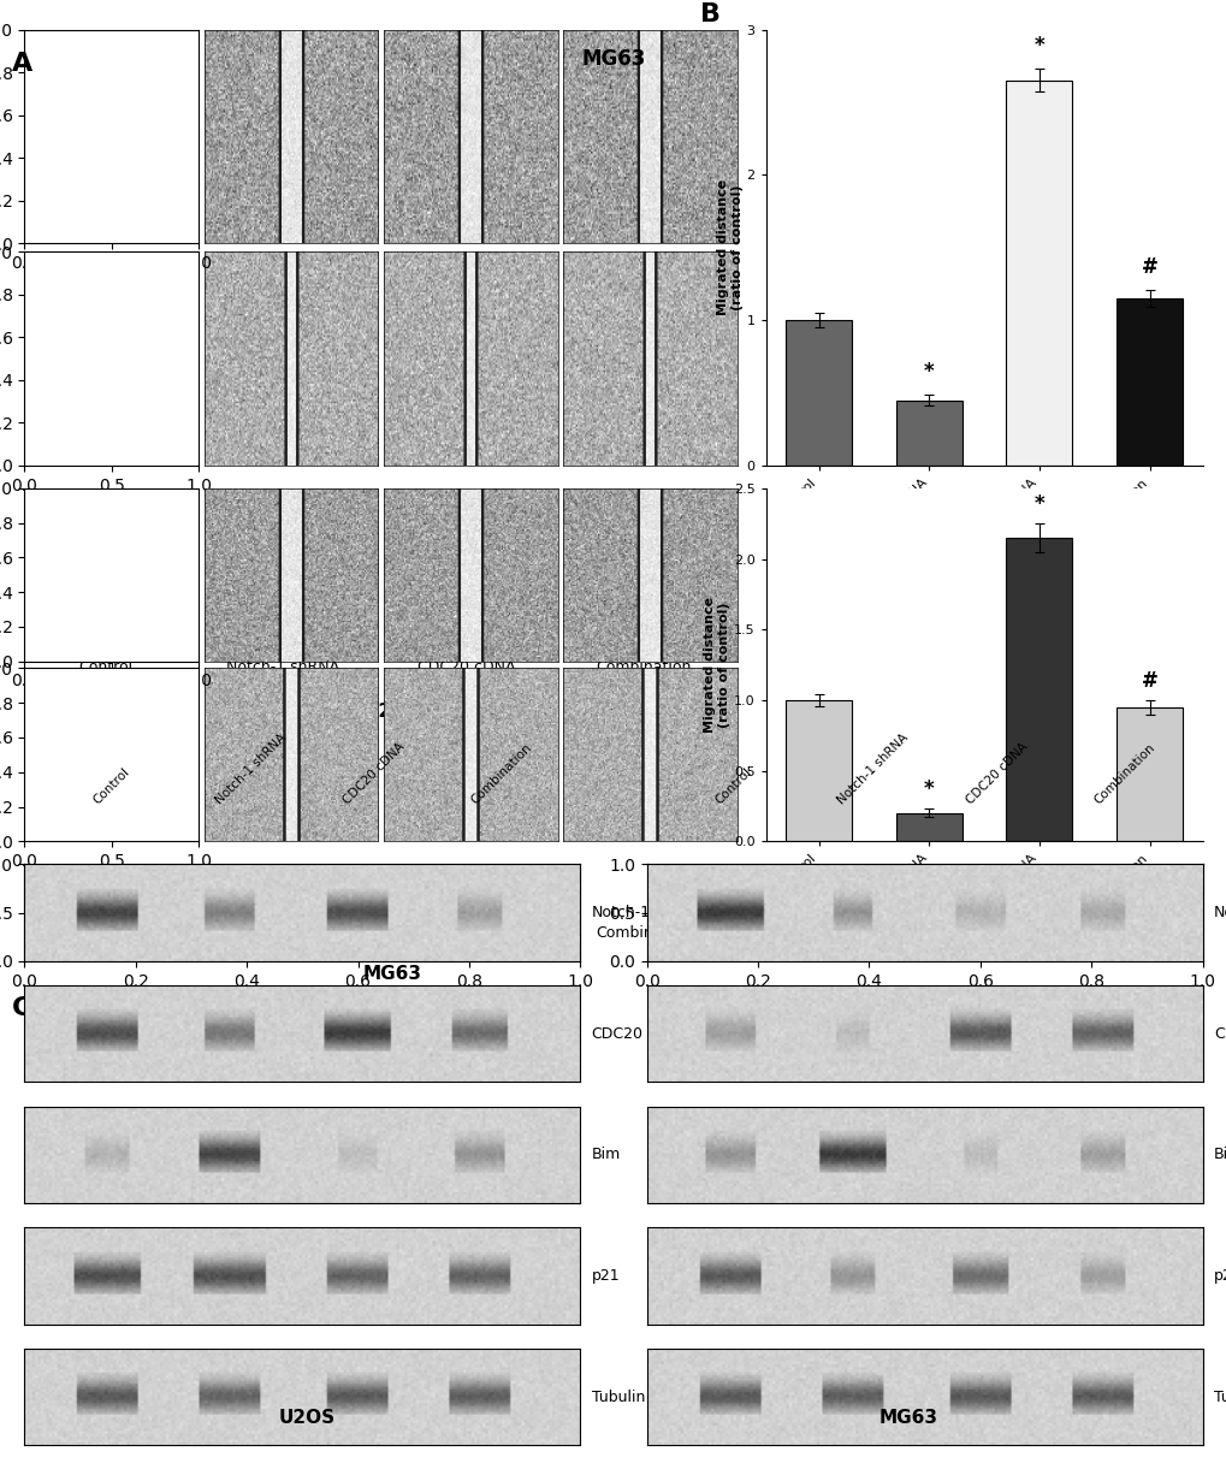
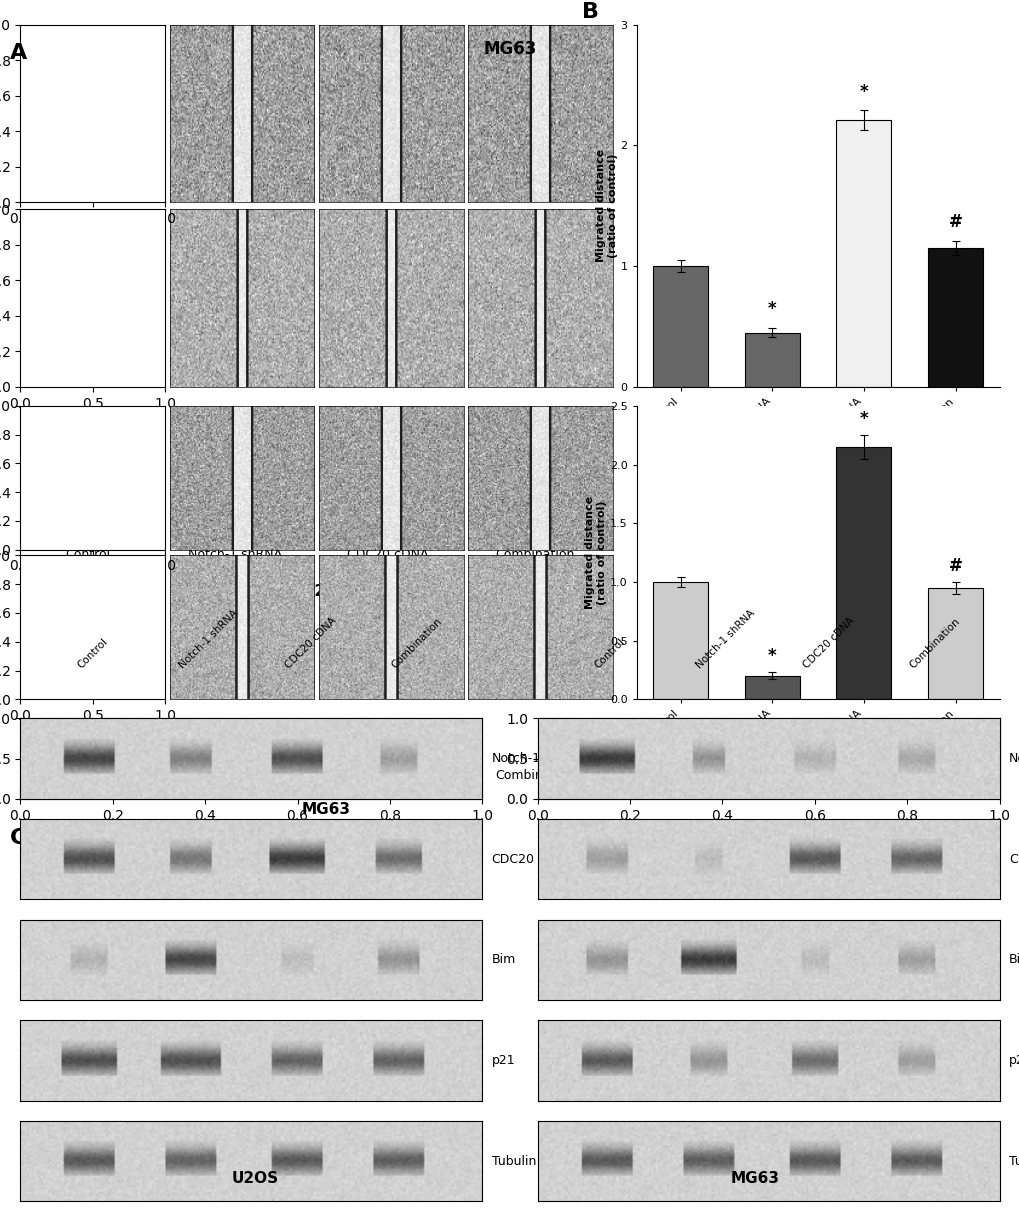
B/CDC20 cDNA: 2.65 -> 2.21
